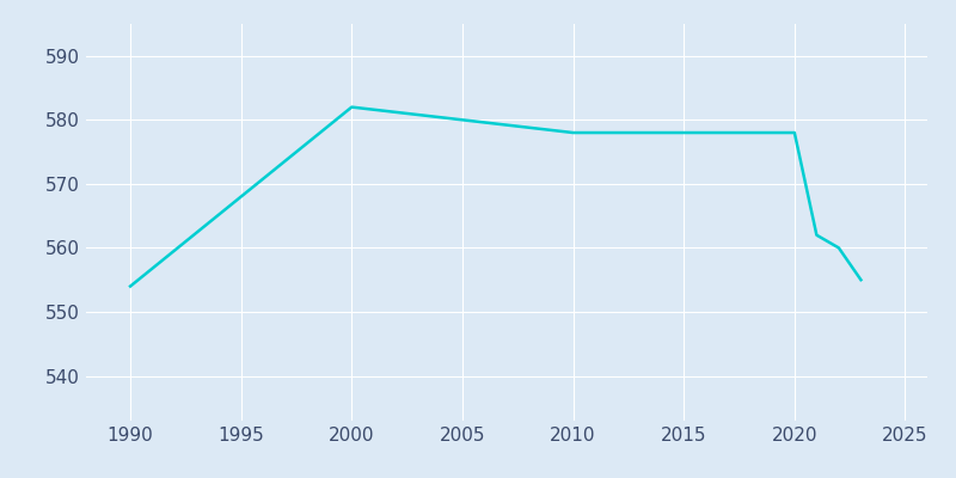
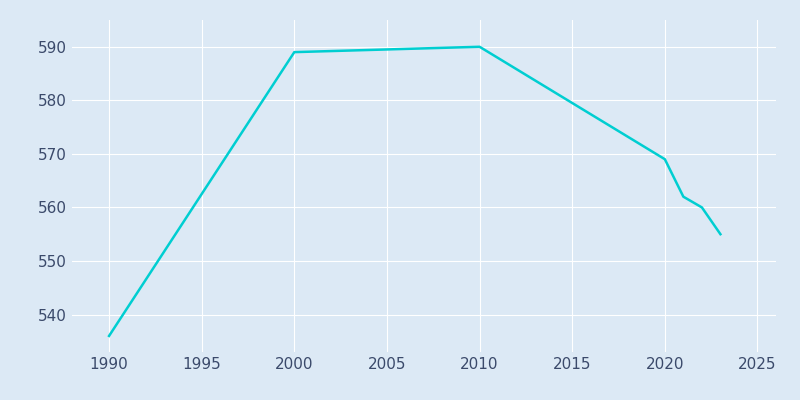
1990: 554 -> 536
2000: 582 -> 589
2010: 578 -> 590
2020: 578 -> 569
